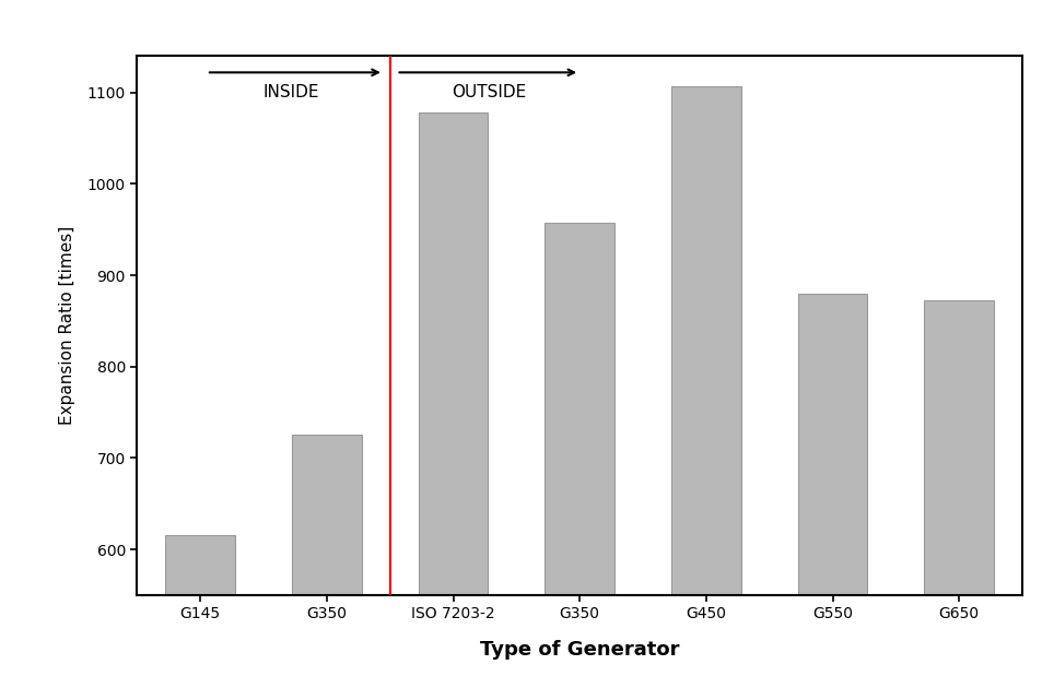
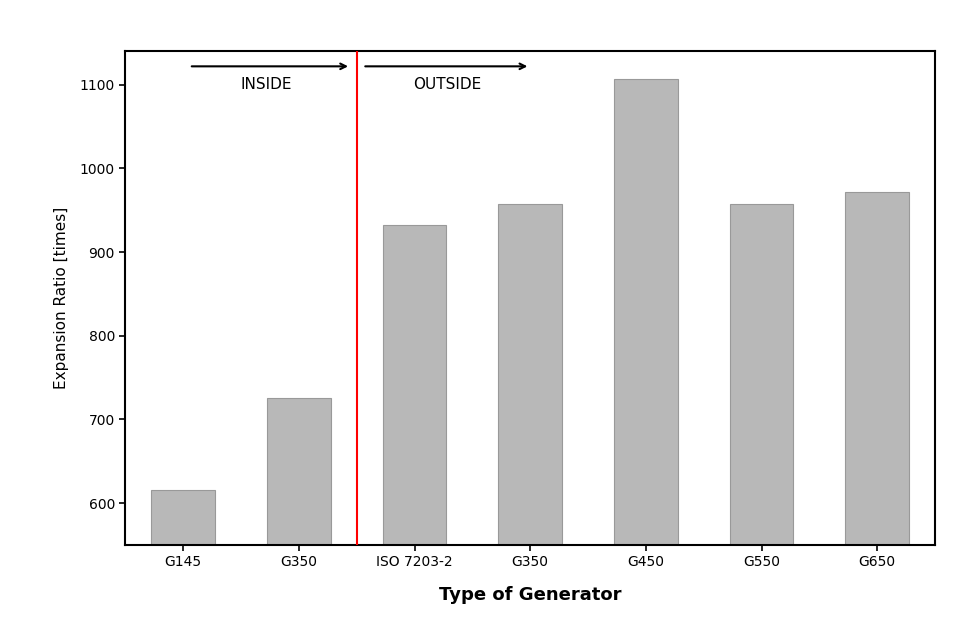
ISO 7203-2: 1078 -> 932
G550: 880 -> 957
G650: 872 -> 972
